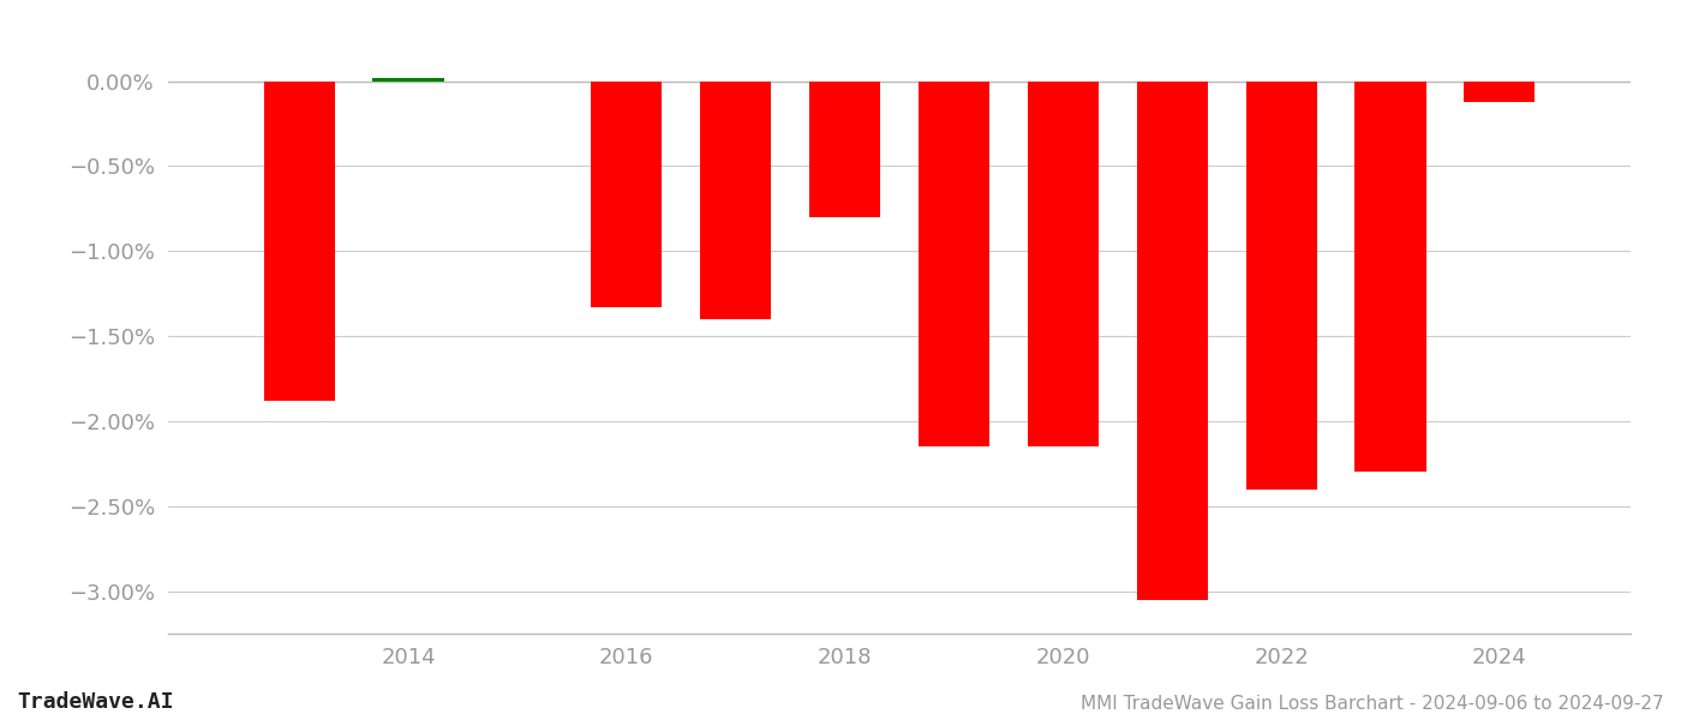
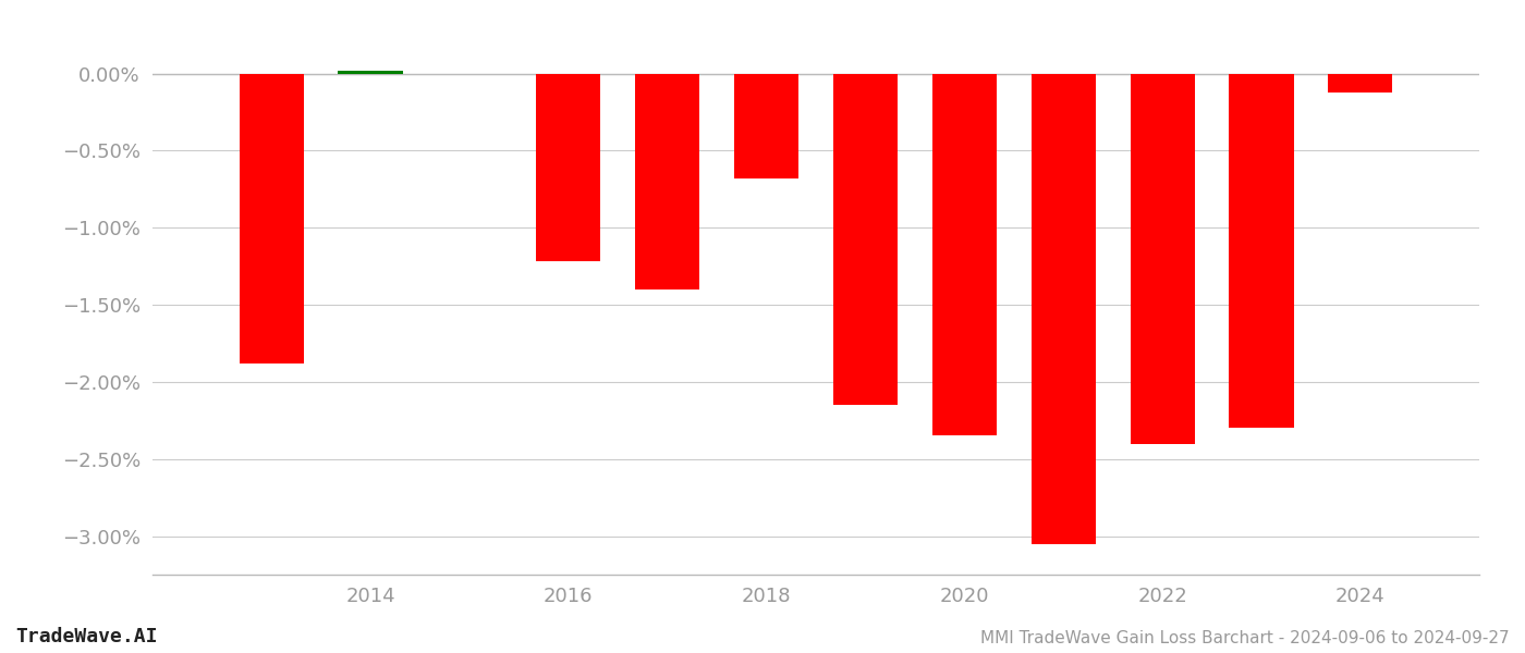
2016: -1.33% -> -1.22%
2018: -0.80% -> -0.68%
2020: -2.15% -> -2.35%
